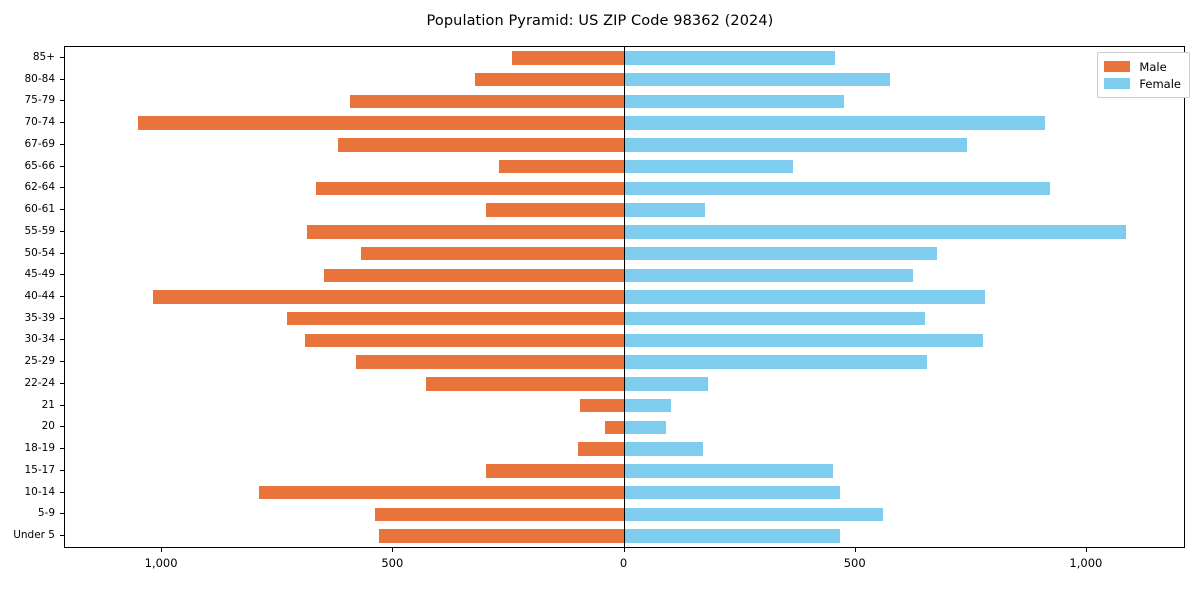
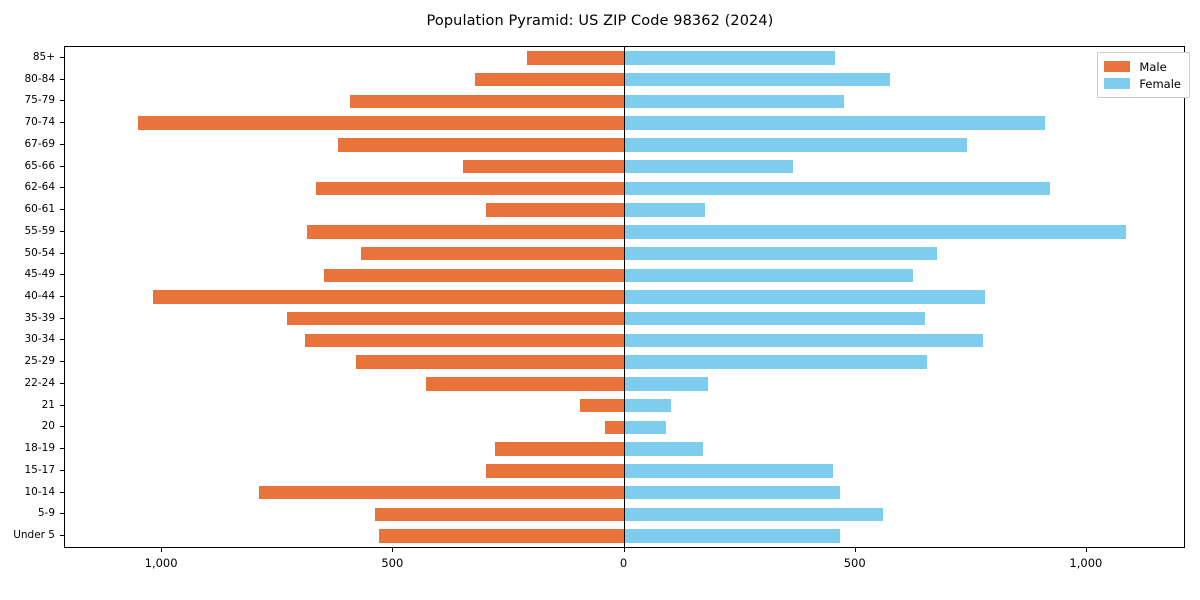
Male/85+: 240 -> 210
Male/65-66: 270 -> 350
Male/18-19: 100 -> 280
